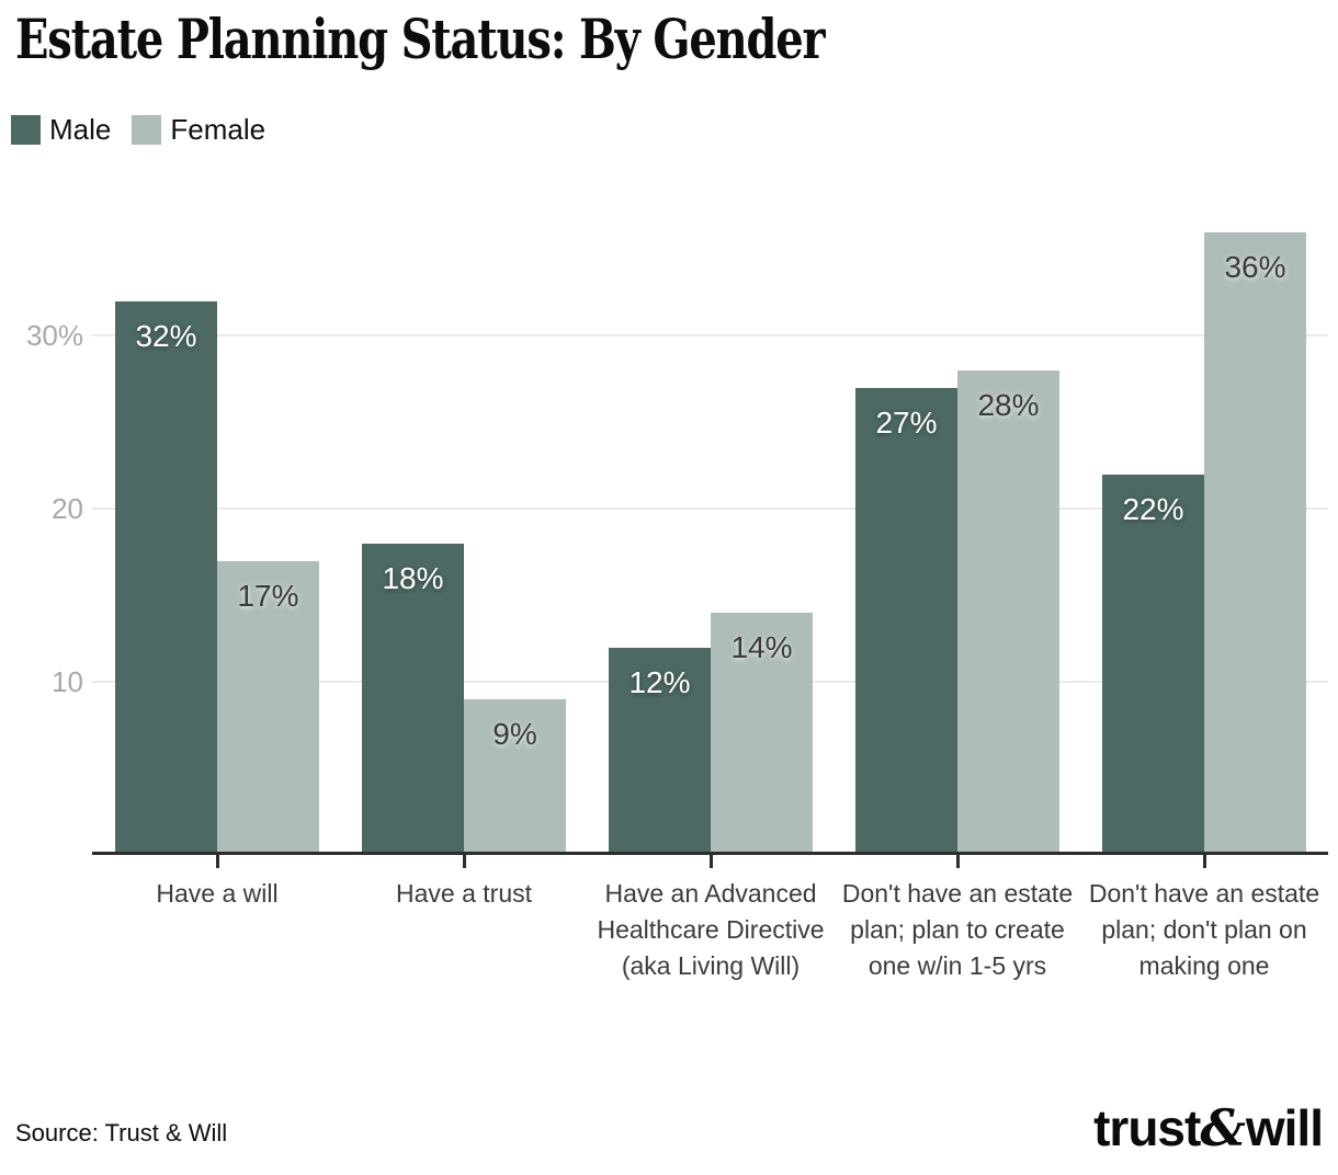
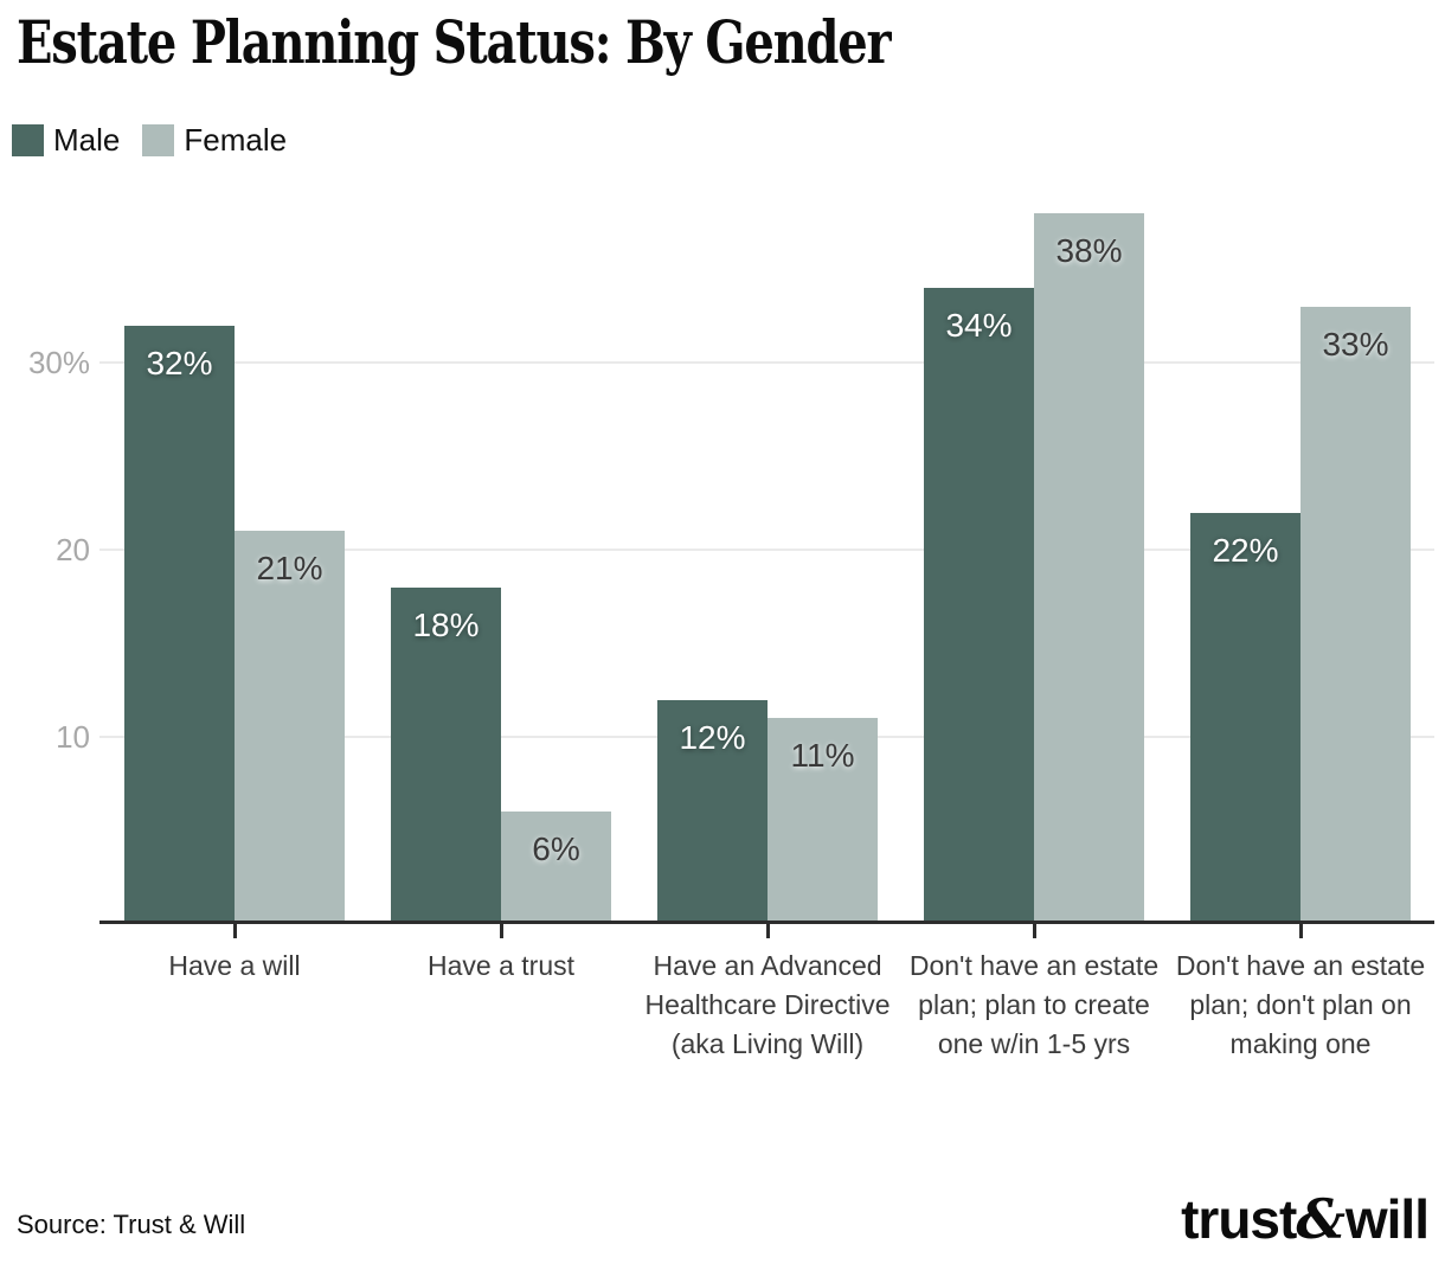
Female/Have a will: 17% -> 21%
Female/Have a trust: 9% -> 6%
Female/Have an Advanced Healthcare Directive (aka Living Will): 14% -> 11%
Male/Don't have an estate plan; plan to create one w/in 1-5 yrs: 27% -> 34%
Female/Don't have an estate plan; plan to create one w/in 1-5 yrs: 28% -> 38%
Female/Don't have an estate plan; don't plan on making one: 36% -> 33%
